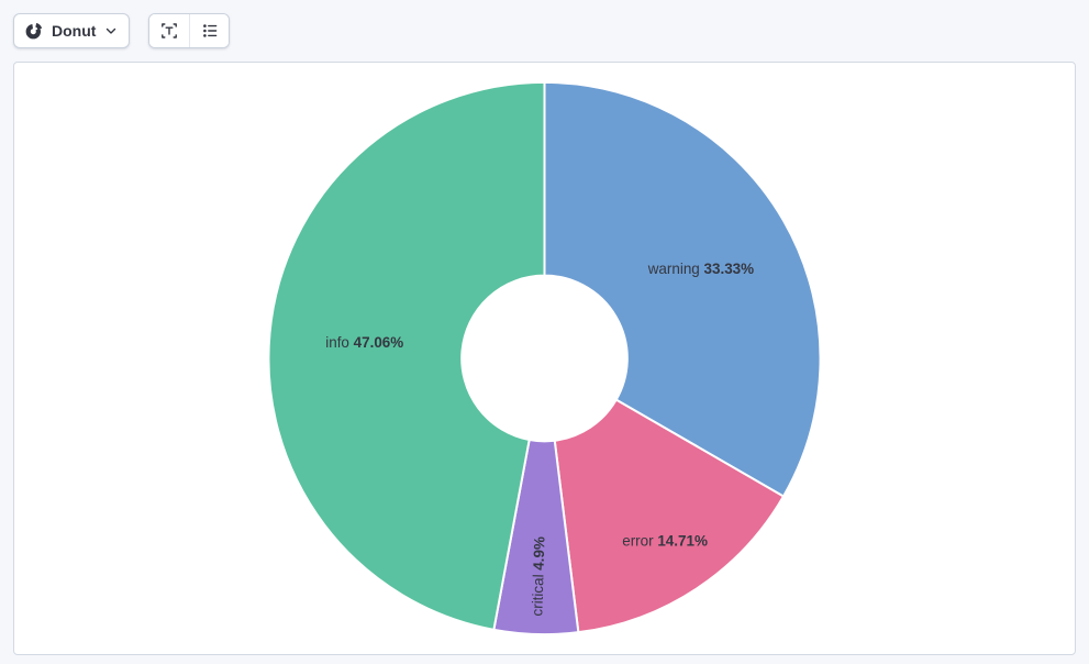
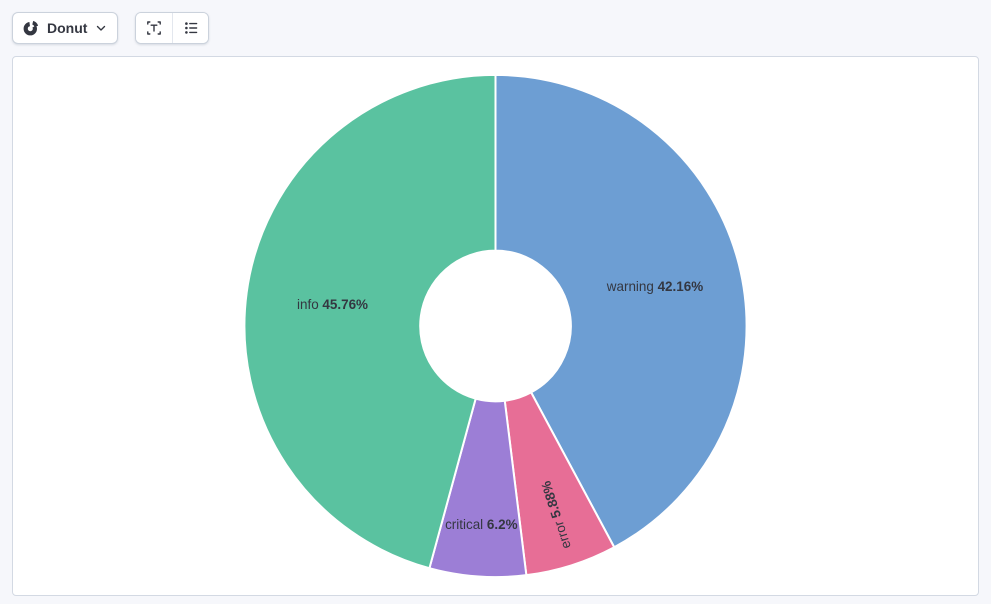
warning: 33.33% -> 42.16%
error: 14.71% -> 5.88%
critical: 4.9% -> 6.2%
info: 47.06% -> 45.76%
